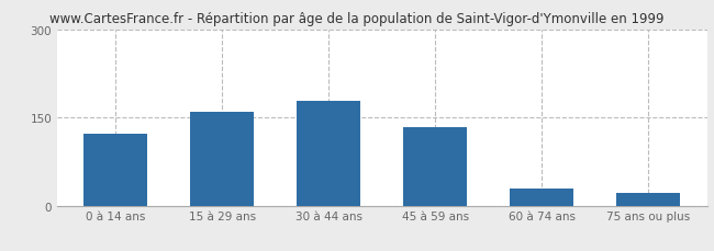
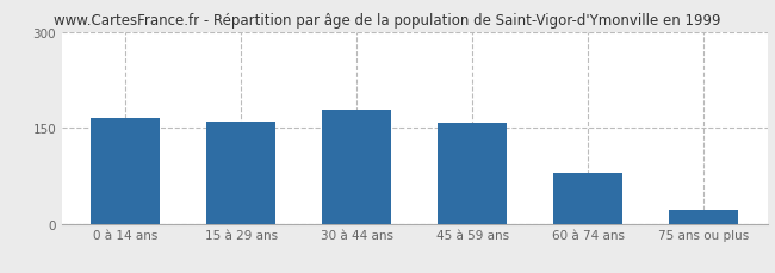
0 à 14 ans: 122 -> 165
45 à 59 ans: 134 -> 157
60 à 74 ans: 30 -> 80
